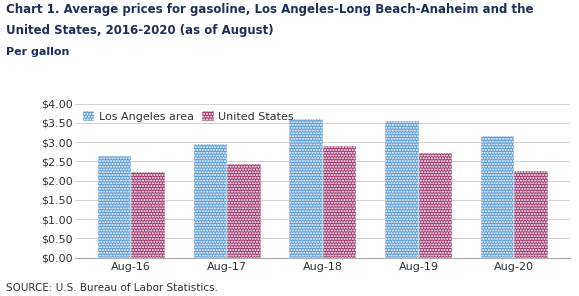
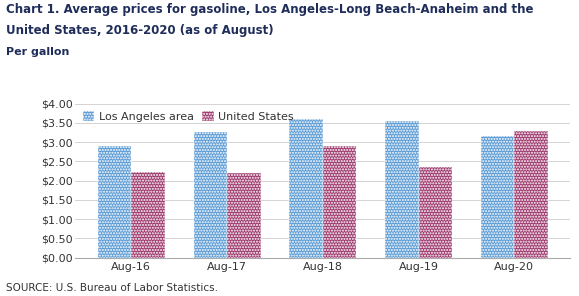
Los Angeles area/Aug-16: $2.63 -> $2.90
Los Angeles area/Aug-17: $2.96 -> $3.25
United States/Aug-17: $2.43 -> $2.20
United States/Aug-19: $2.72 -> $2.35
United States/Aug-20: $2.25 -> $3.30
